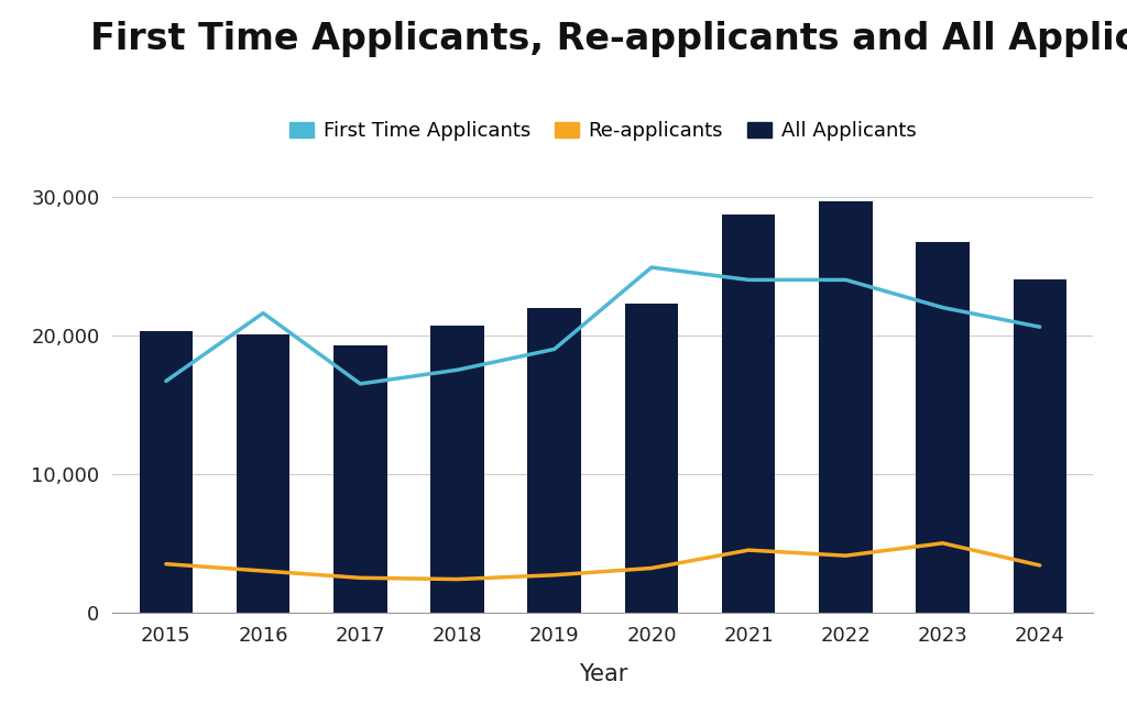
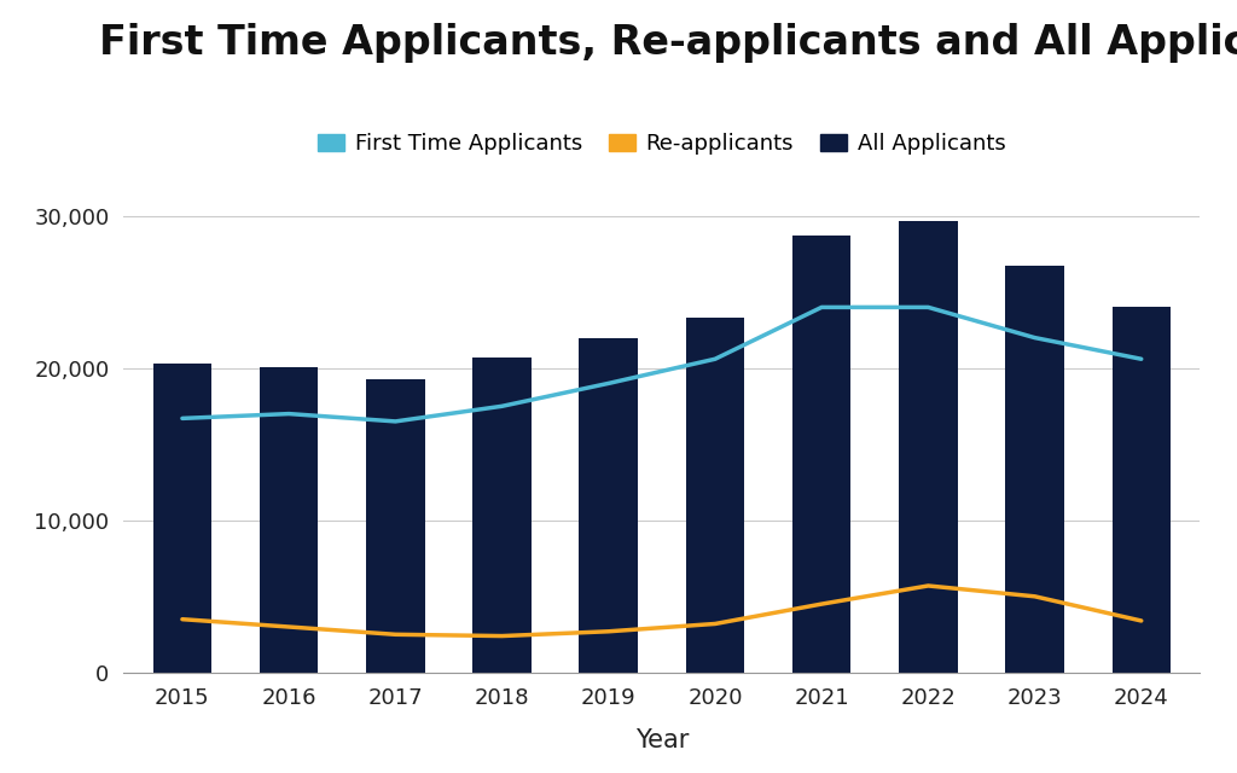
First Time Applicants/2016: 21,600 -> 17,000
All Applicants/2020: 22,300 -> 23,300
First Time Applicants/2020: 24,900 -> 20,600
Re-applicants/2022: 4,100 -> 5,700
